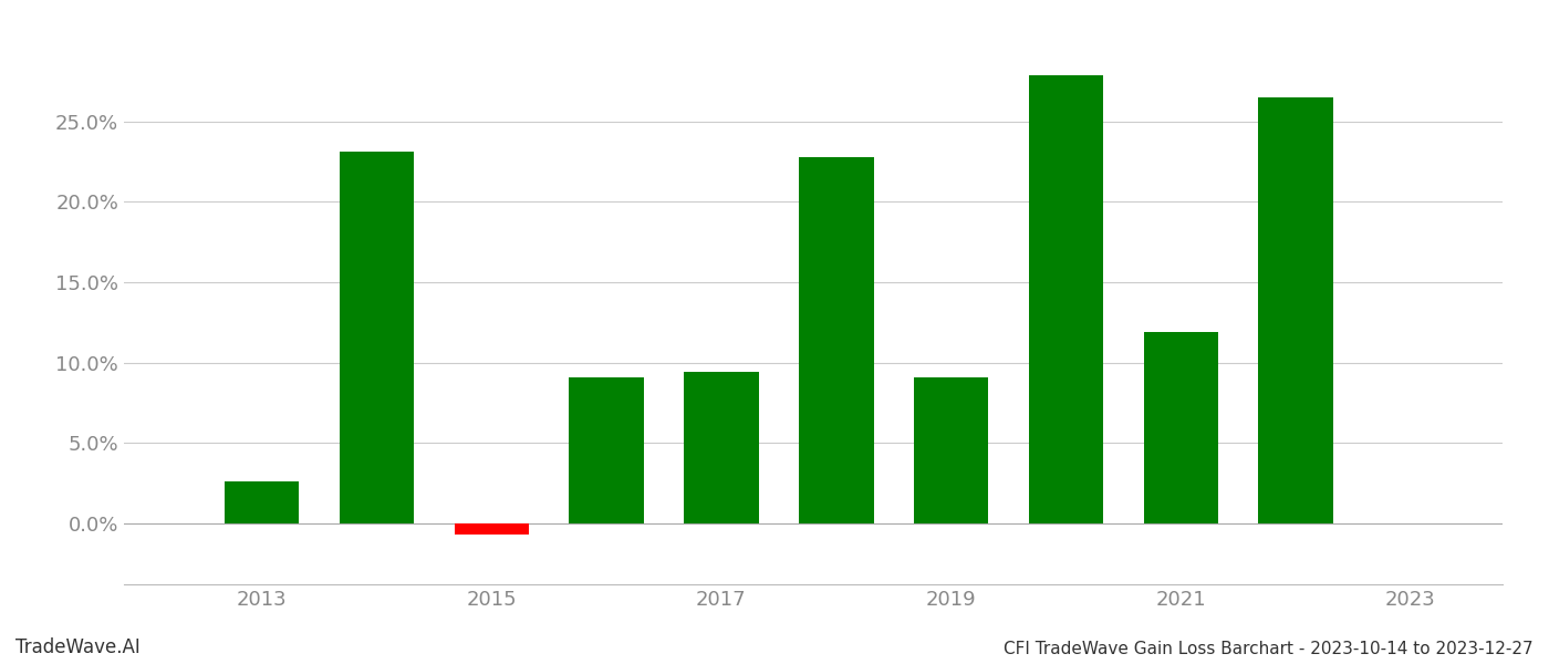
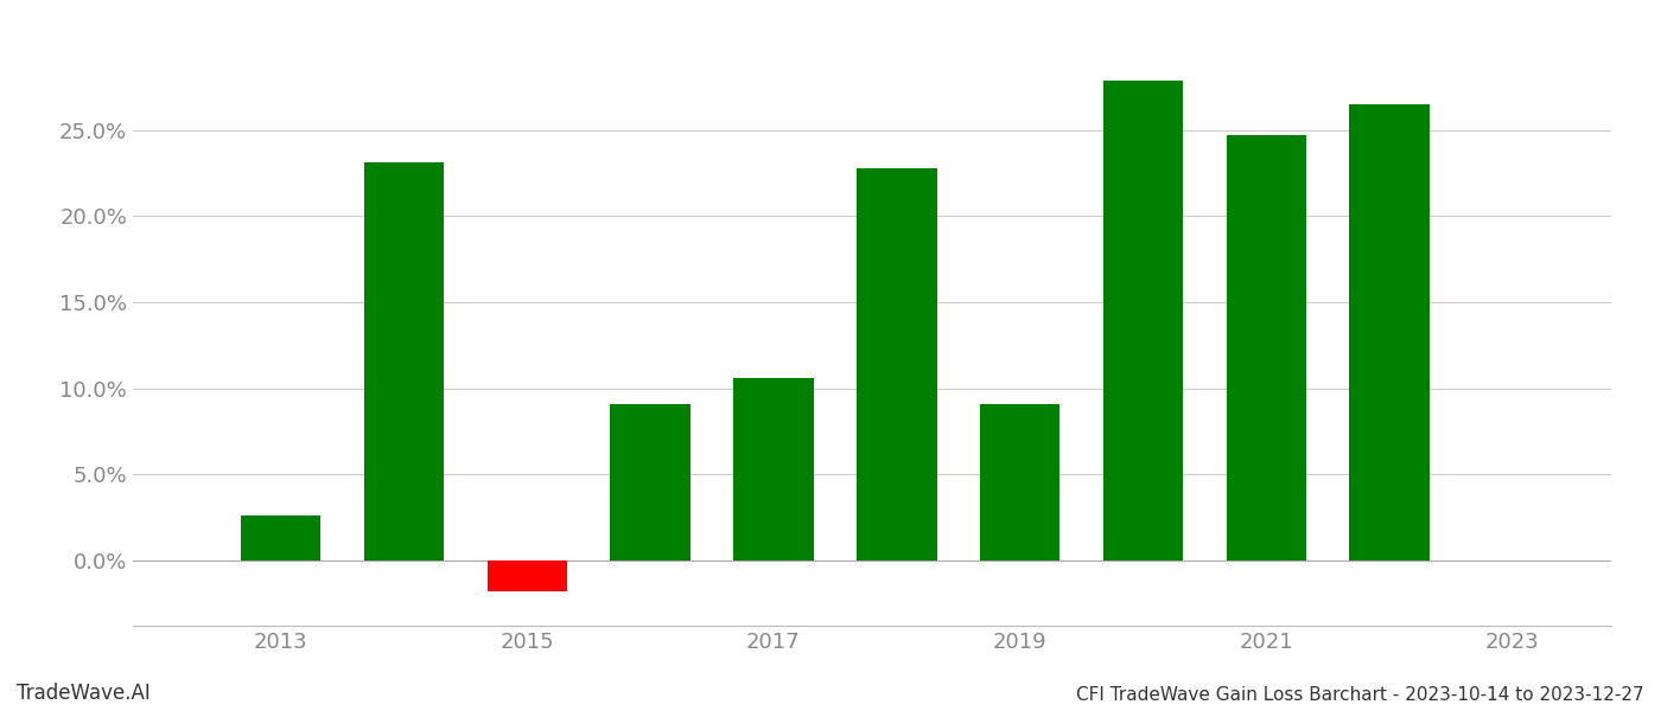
2015: -0.7% -> -1.8%
2017: 9.4% -> 10.6%
2021: 11.9% -> 24.7%
